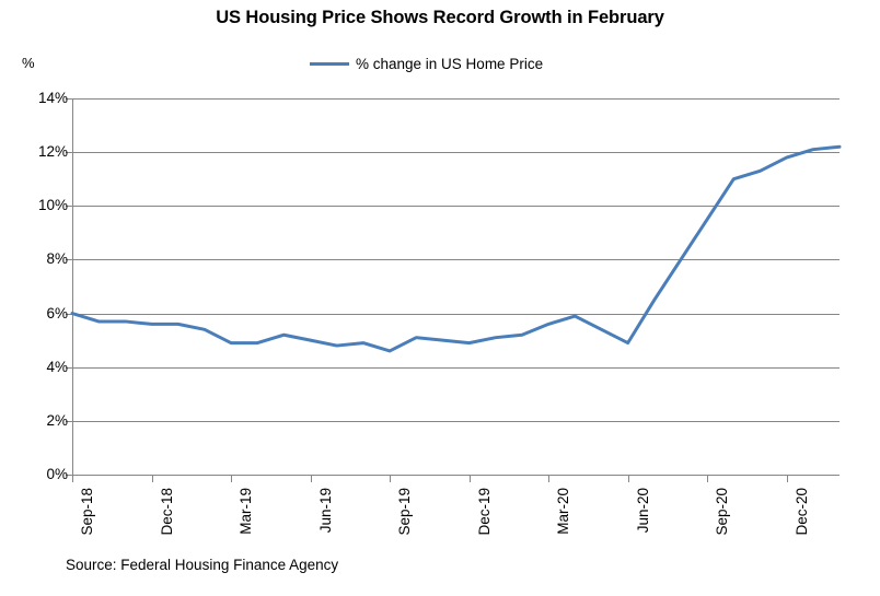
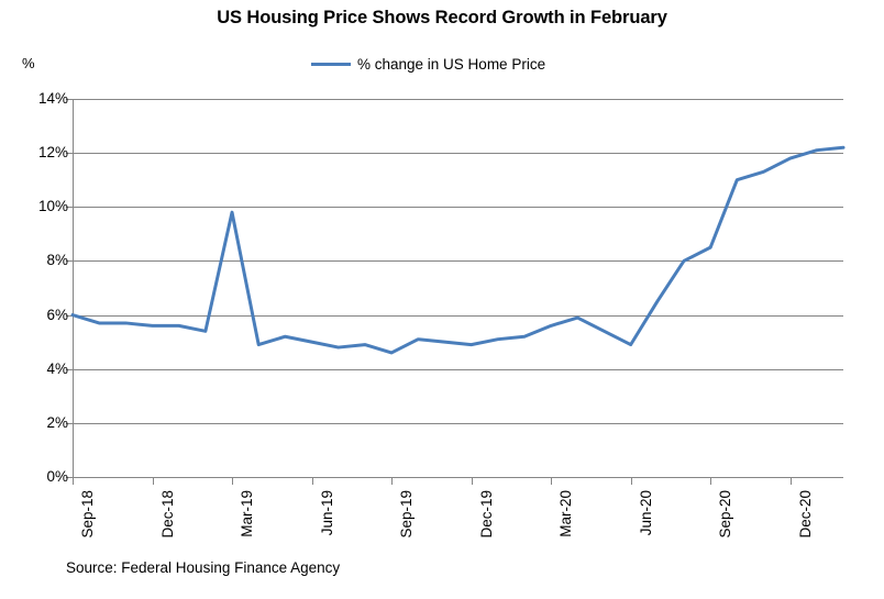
Mar-19: 4.9% -> 9.8%
Sep-20: 9.5% -> 8.5%
